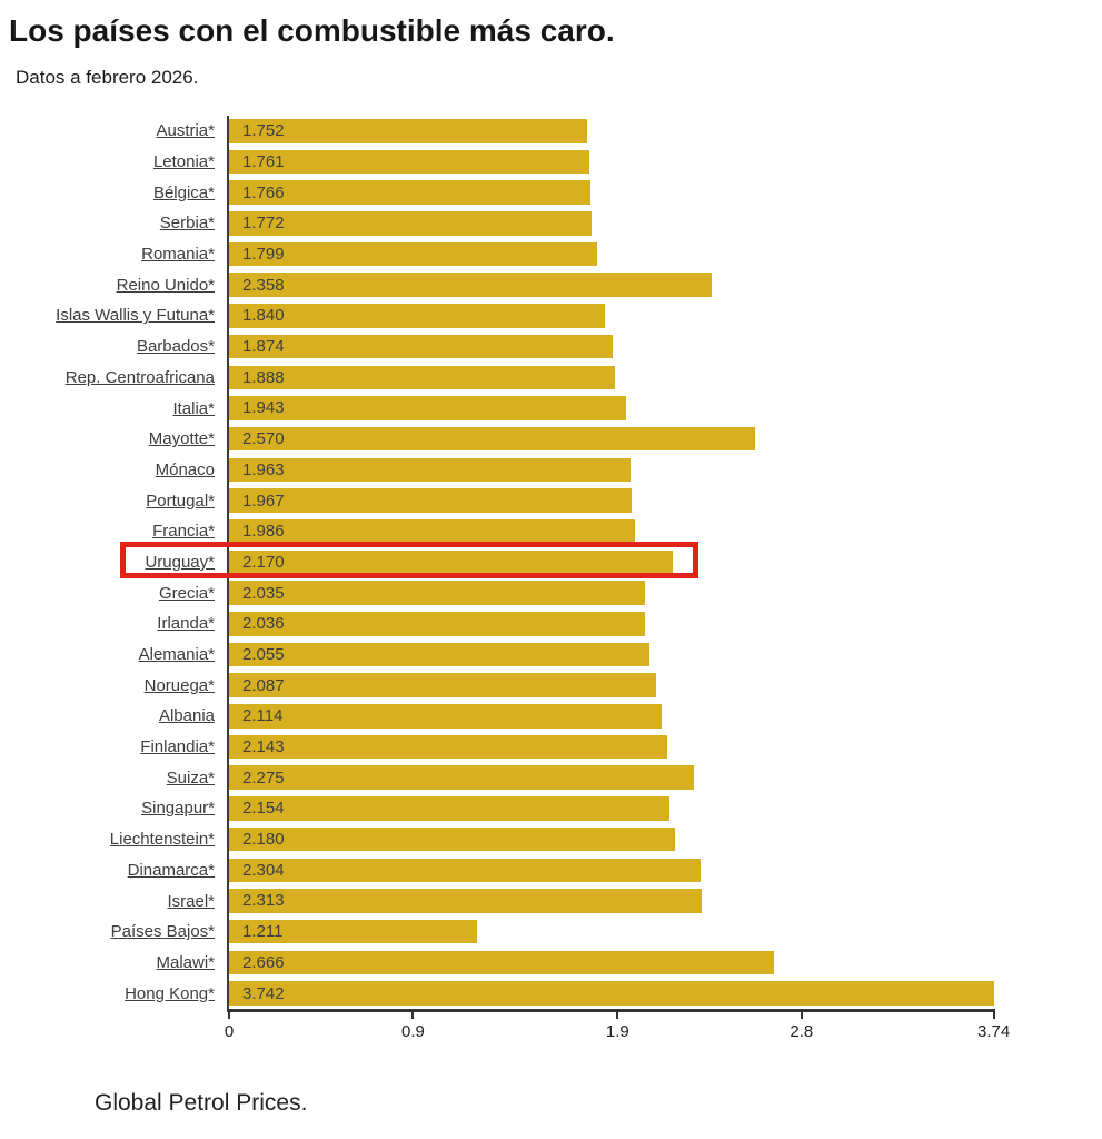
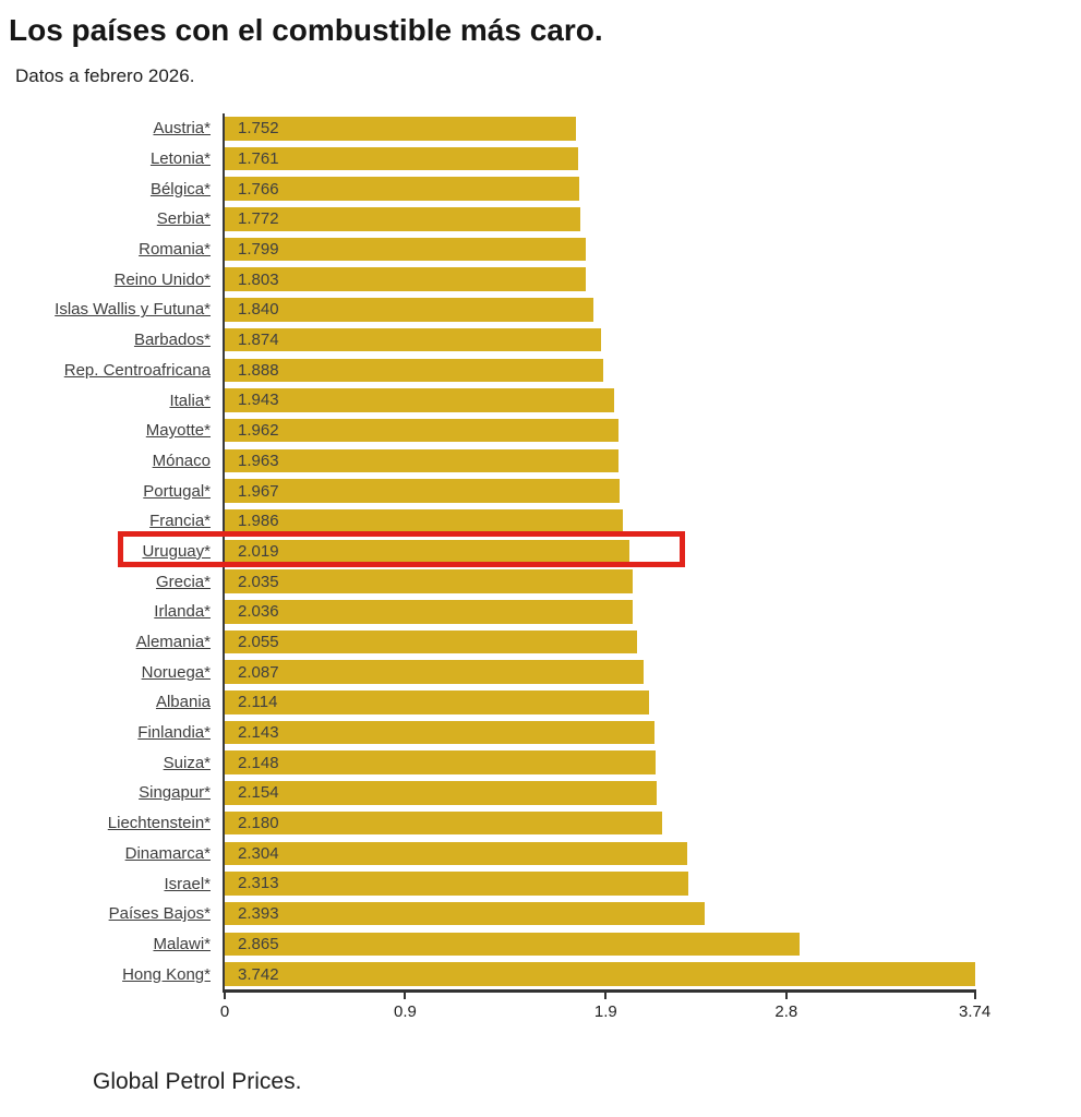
Reino Unido*: 2.358 -> 1.803
Mayotte*: 2.570 -> 1.962
Uruguay*: 2.170 -> 2.019
Suiza*: 2.275 -> 2.148
Países Bajos*: 1.211 -> 2.393
Malawi*: 2.666 -> 2.865
